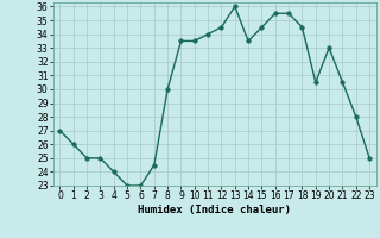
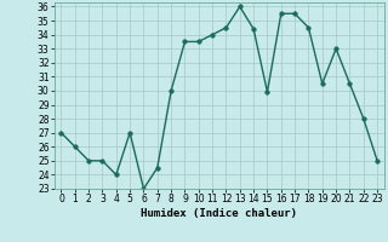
5: 23.0 -> 27.0
14: 33.5 -> 34.4
15: 34.5 -> 29.9
